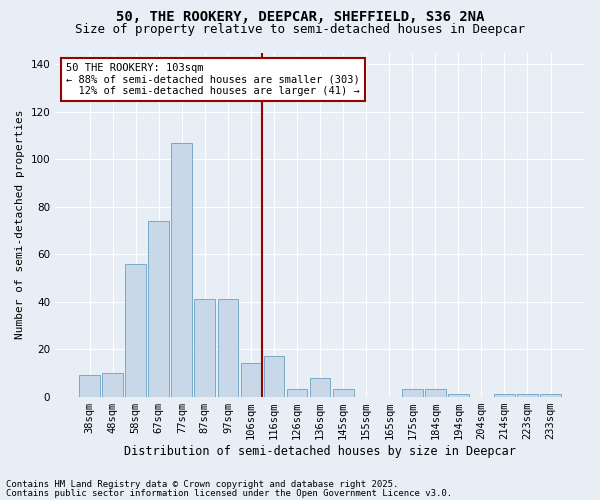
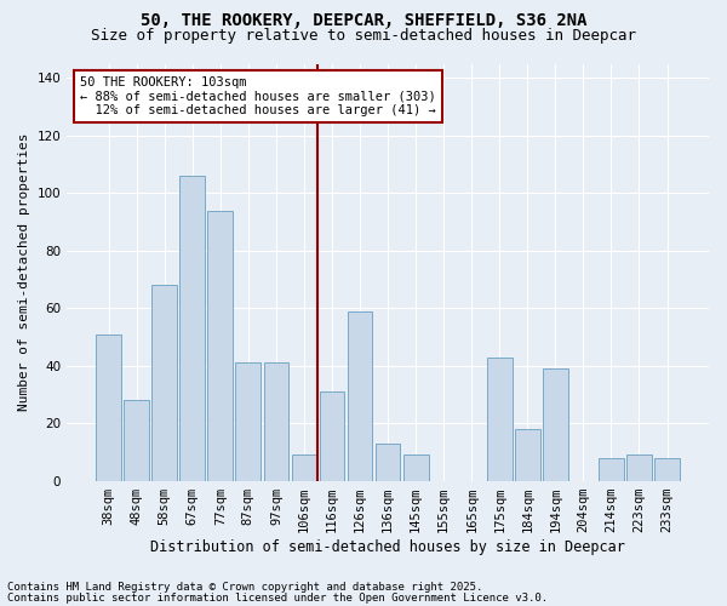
38sqm: 9 -> 51
48sqm: 10 -> 28
58sqm: 56 -> 68
67sqm: 74 -> 106
77sqm: 107 -> 94
106sqm: 14 -> 9
116sqm: 17 -> 31
126sqm: 3 -> 59
136sqm: 8 -> 13
145sqm: 3 -> 9
175sqm: 3 -> 43
184sqm: 3 -> 18
194sqm: 1 -> 39
214sqm: 1 -> 8
223sqm: 1 -> 9
233sqm: 1 -> 8
